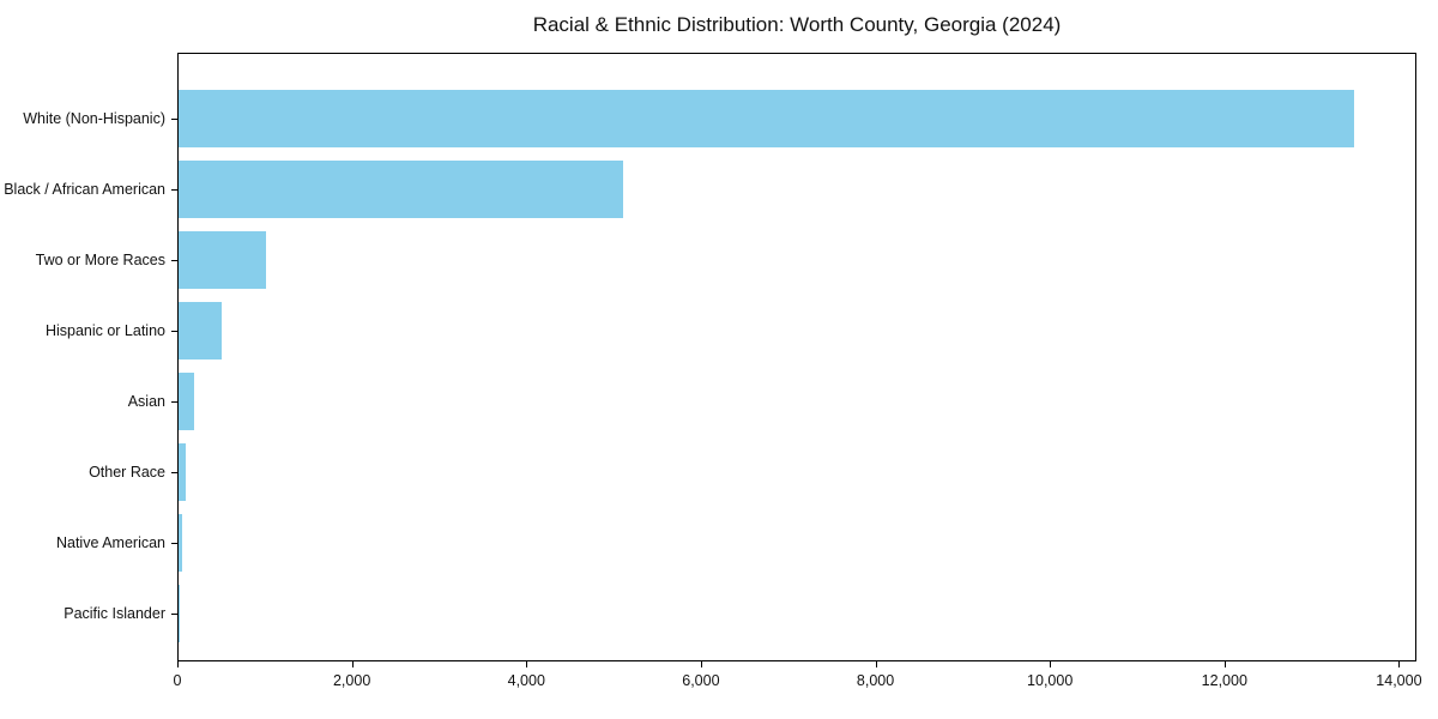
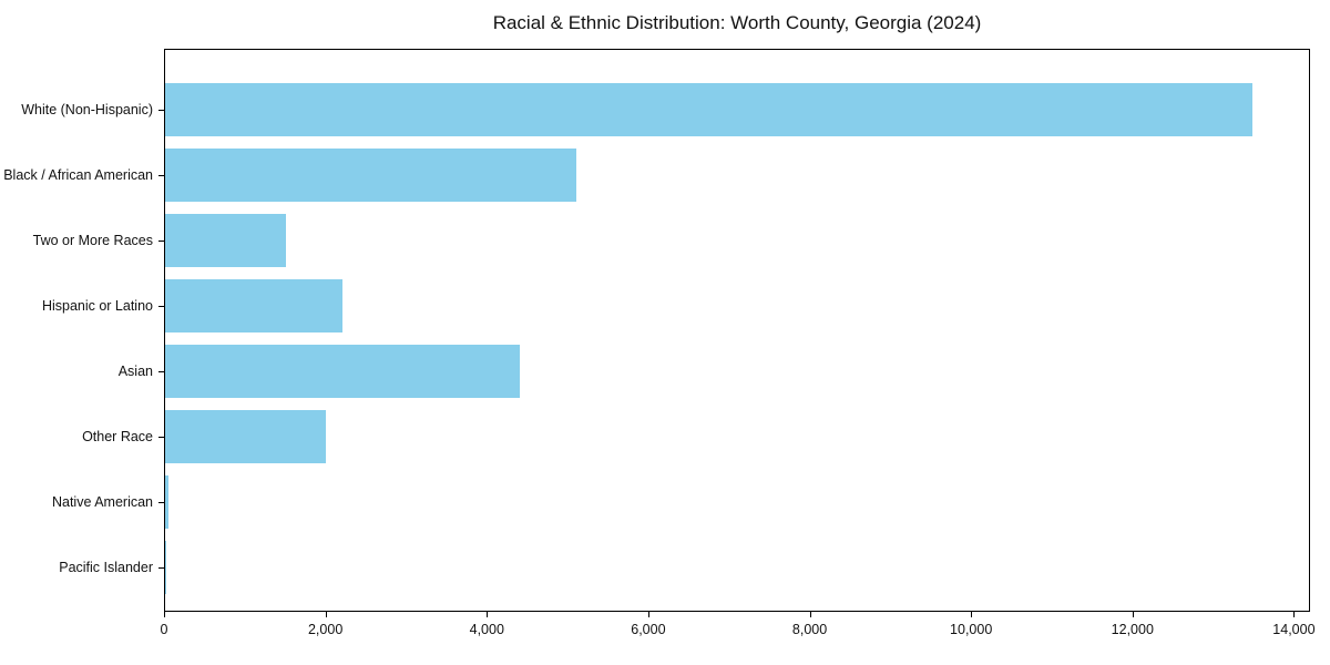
Two or More Races: 1000 -> 1500
Hispanic or Latino: 500 -> 2200
Asian: 200 -> 4400
Other Race: 100 -> 2000
